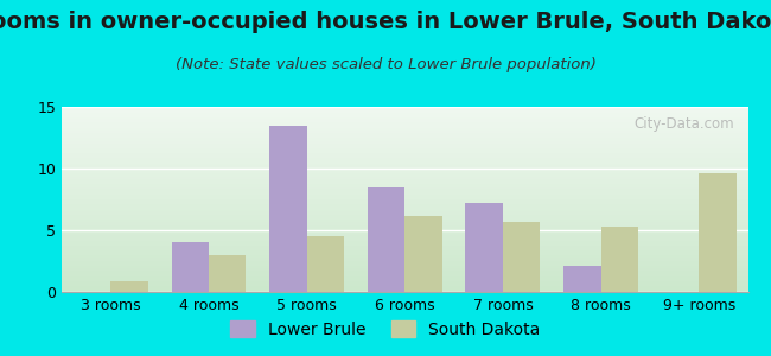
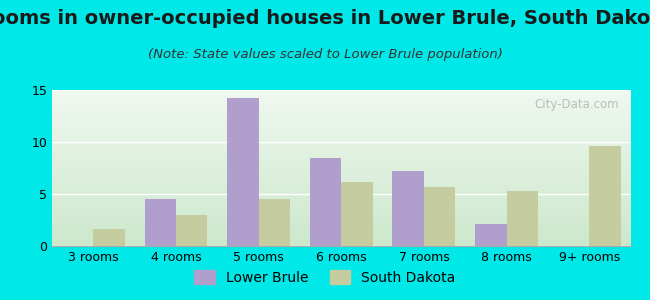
South Dakota/3 rooms: 0.9 -> 1.6
Lower Brule/4 rooms: 4.0 -> 4.5
Lower Brule/5 rooms: 13.5 -> 14.2
